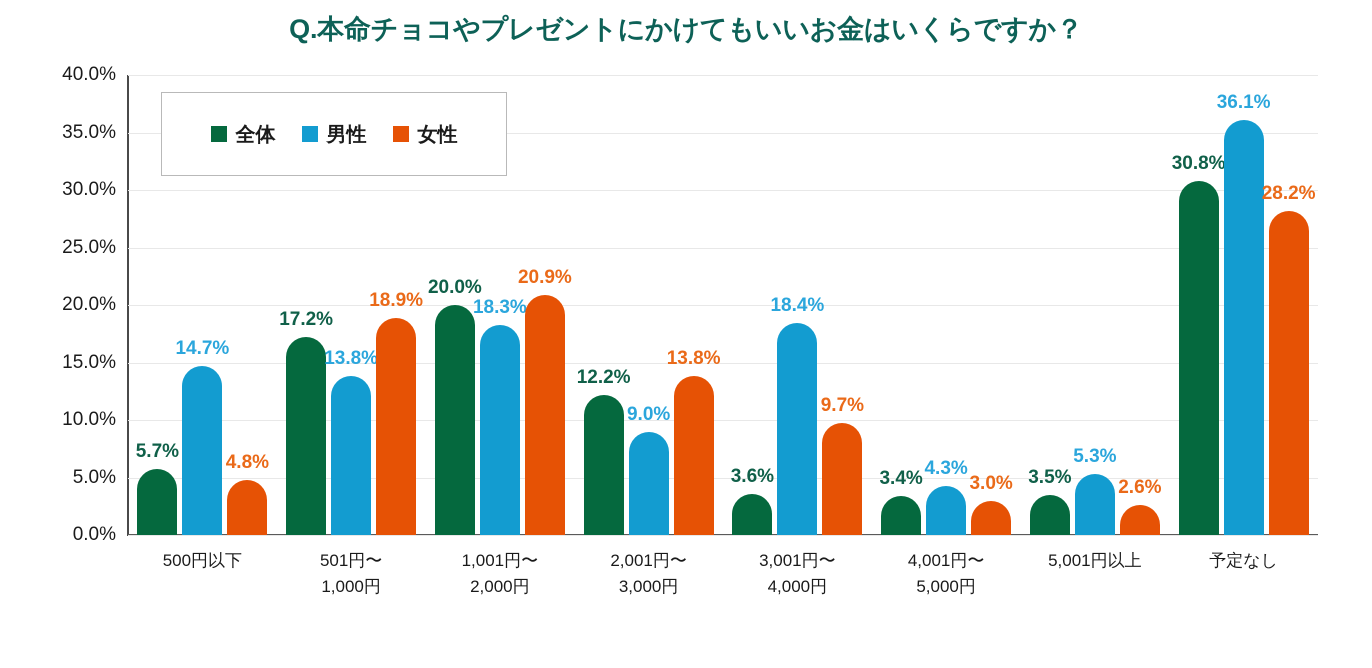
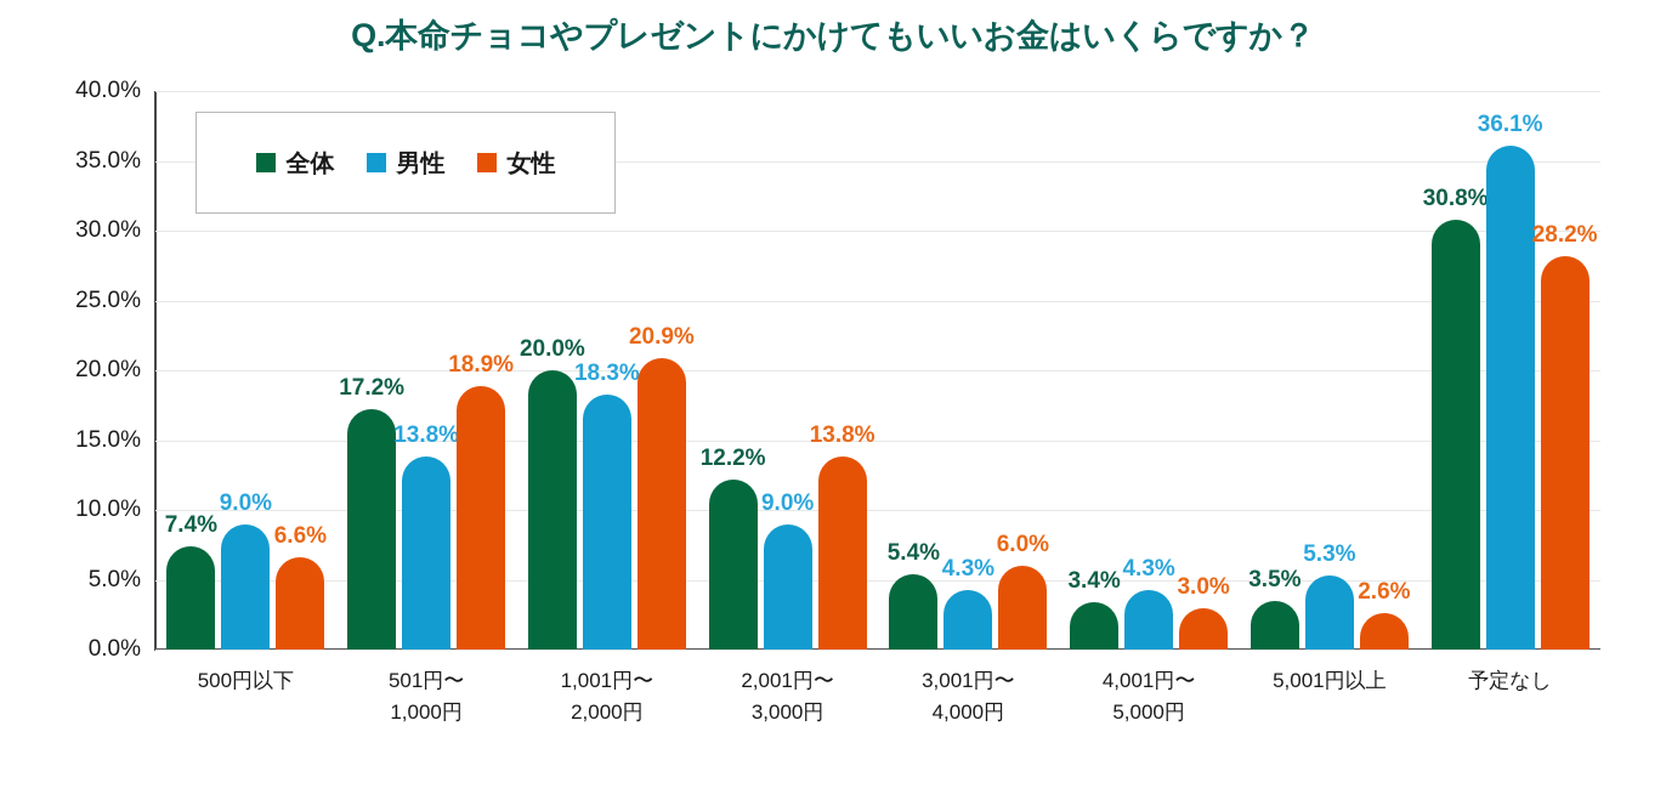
全体/500円以下: 5.7% -> 7.4%
男性/500円以下: 14.7% -> 9.0%
女性/500円以下: 4.8% -> 6.6%
全体/3,001円〜 4,000円: 3.6% -> 5.4%
男性/3,001円〜 4,000円: 18.4% -> 4.3%
女性/3,001円〜 4,000円: 9.7% -> 6.0%
